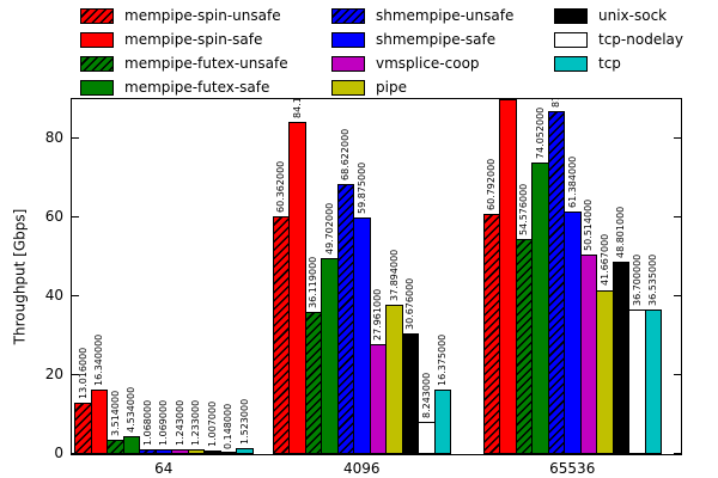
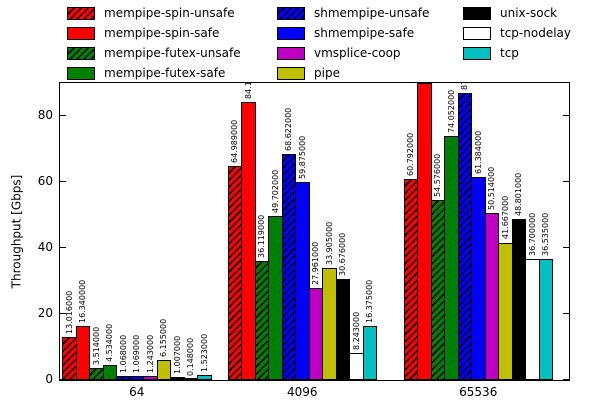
pipe/64: 1.233000 -> 6.155000
mempipe-spin-unsafe/4096: 60.362000 -> 64.989000
pipe/4096: 37.894000 -> 33.905000
